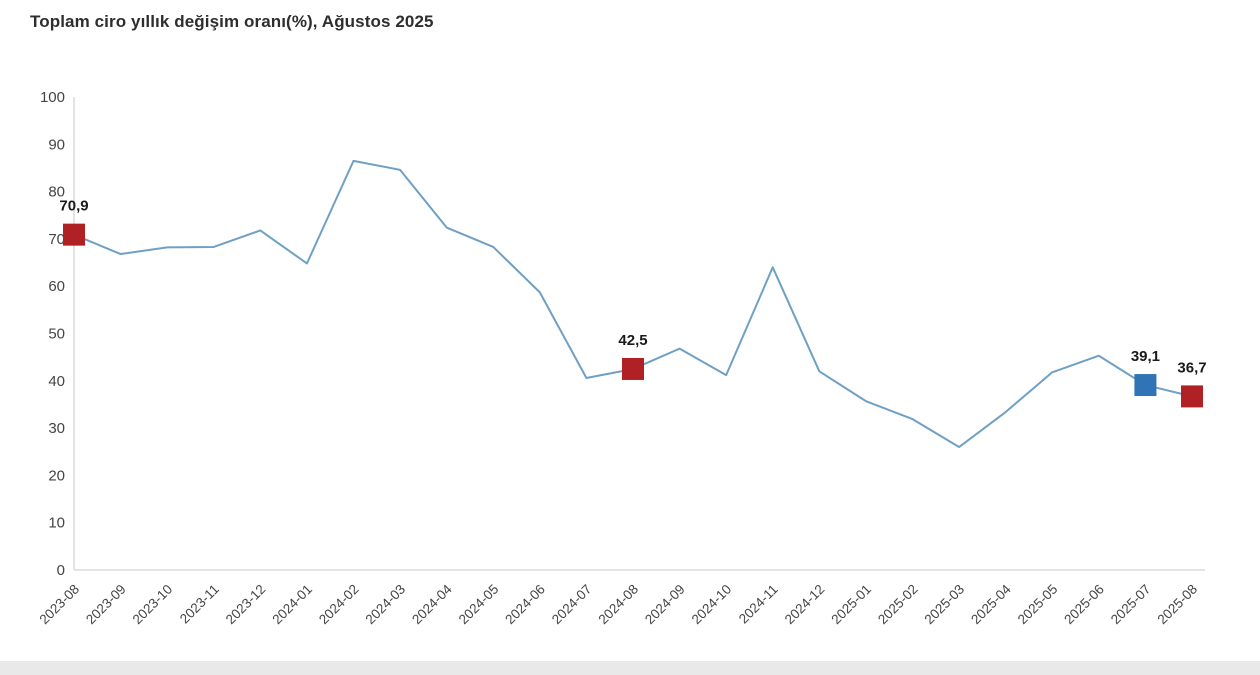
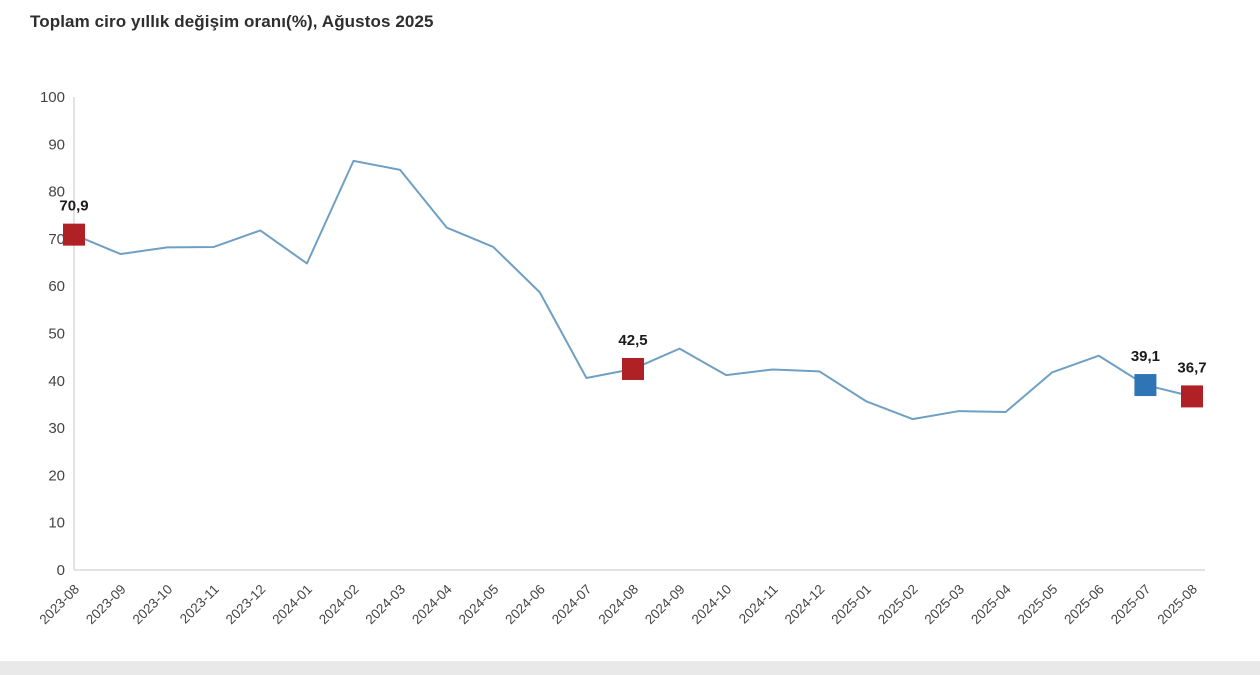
2024-11: 64 -> 42
2025-03: 26 -> 34
